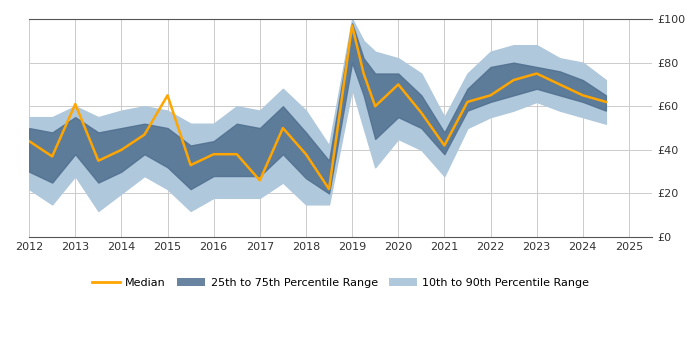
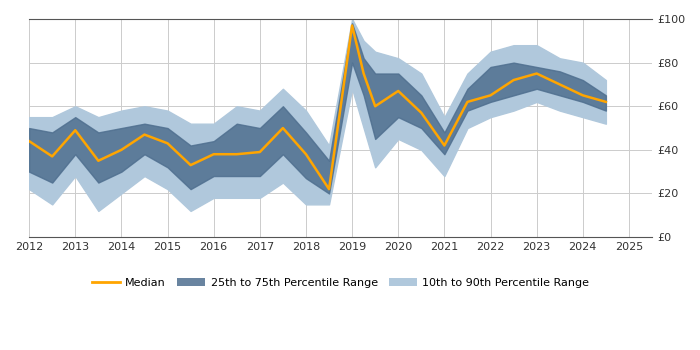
Median/2013: £61 -> £49
Median/2015: £65 -> £43
Median/2017: £26 -> £39
Median/2020: £70 -> £67
